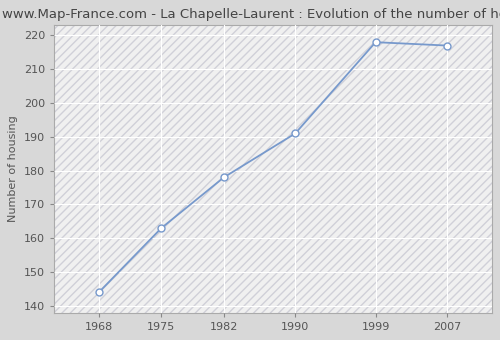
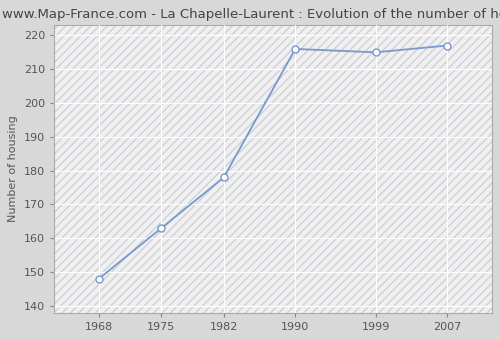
1968: 144 -> 148
1990: 191 -> 216
1999: 218 -> 215
